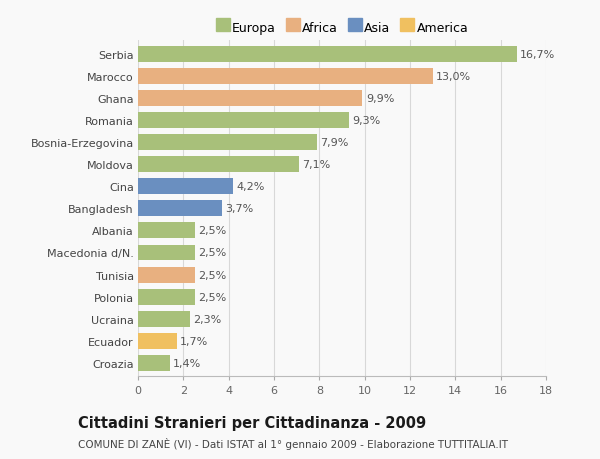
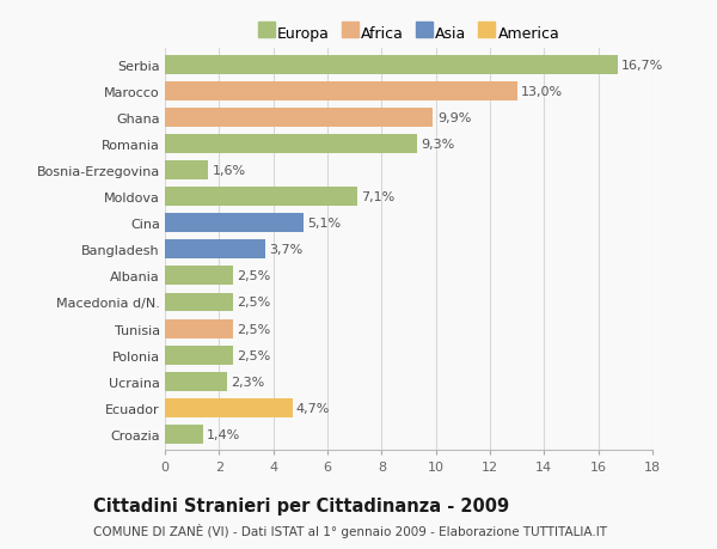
Bosnia-Erzegovina: 7,9% -> 1,6%
Cina: 4,2% -> 5,1%
Ecuador: 1,7% -> 4,7%
